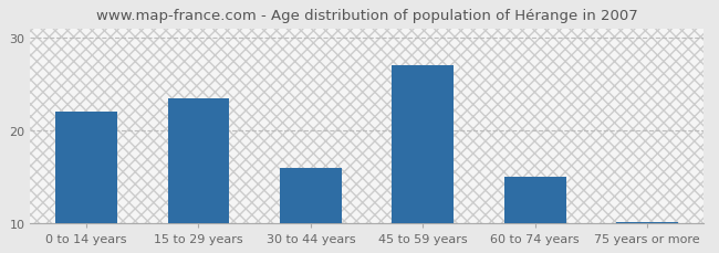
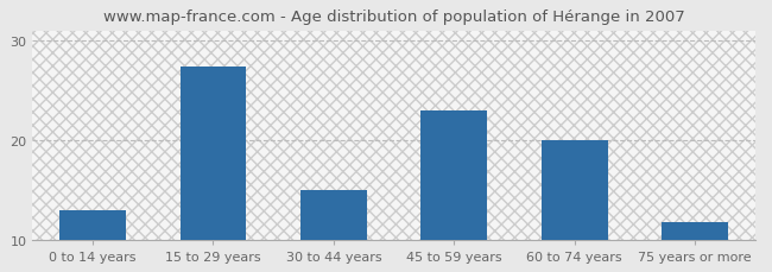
0 to 14 years: 22.0 -> 13.0
15 to 29 years: 23.5 -> 27.4
30 to 44 years: 16.0 -> 15.0
45 to 59 years: 27.0 -> 23.0
60 to 74 years: 15.0 -> 20.0
75 years or more: 10.2 -> 11.8
